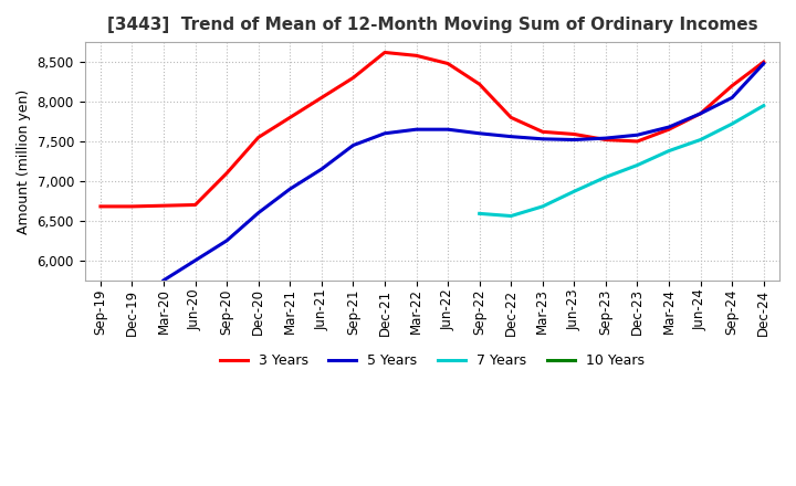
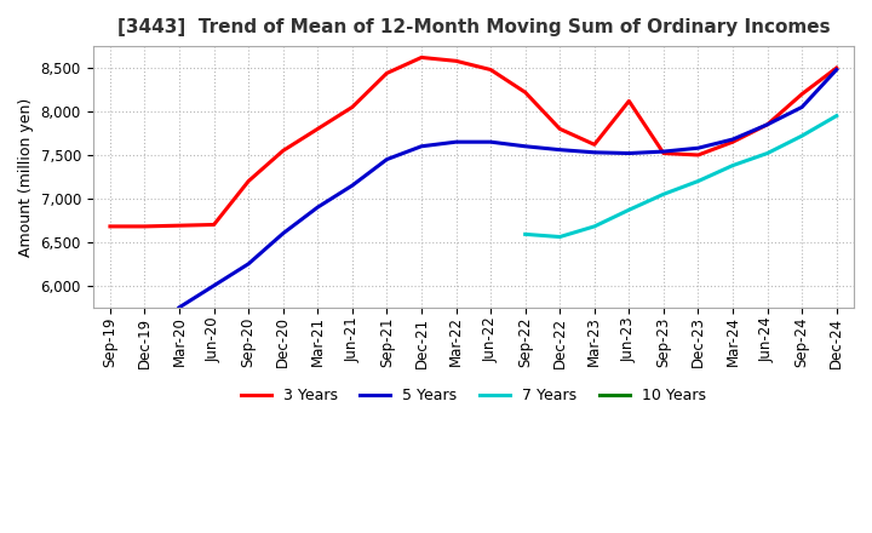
3 Years/Sep-20: 7,100 -> 7,200
3 Years/Sep-21: 8,300 -> 8,440
3 Years/Jun-23: 7,590 -> 8,120
